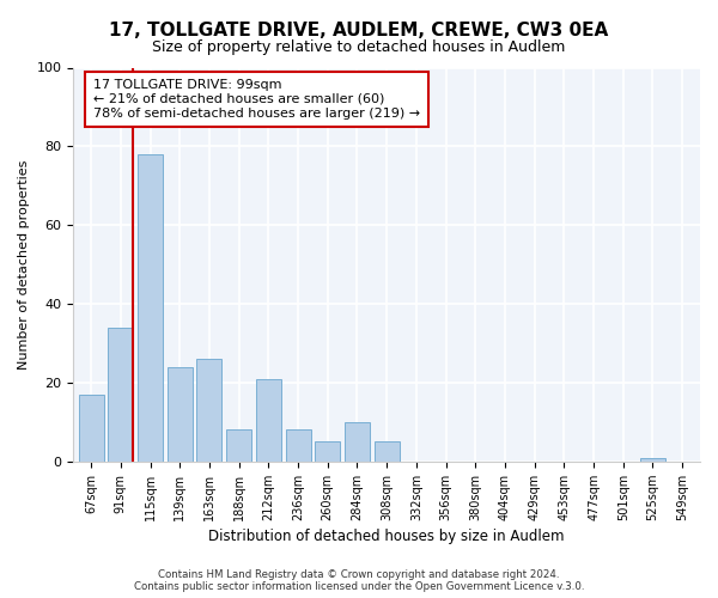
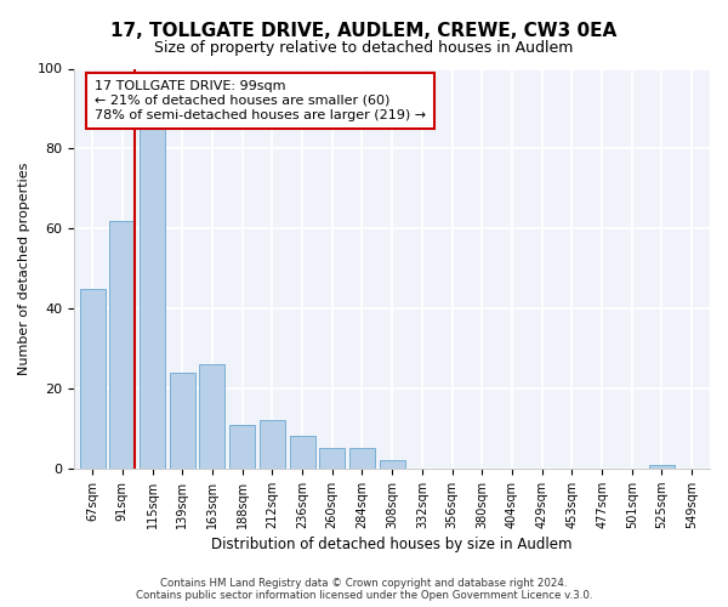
67sqm: 17 -> 45
91sqm: 34 -> 62
115sqm: 78 -> 85
188sqm: 8 -> 11
212sqm: 21 -> 12
284sqm: 10 -> 5
308sqm: 5 -> 2
